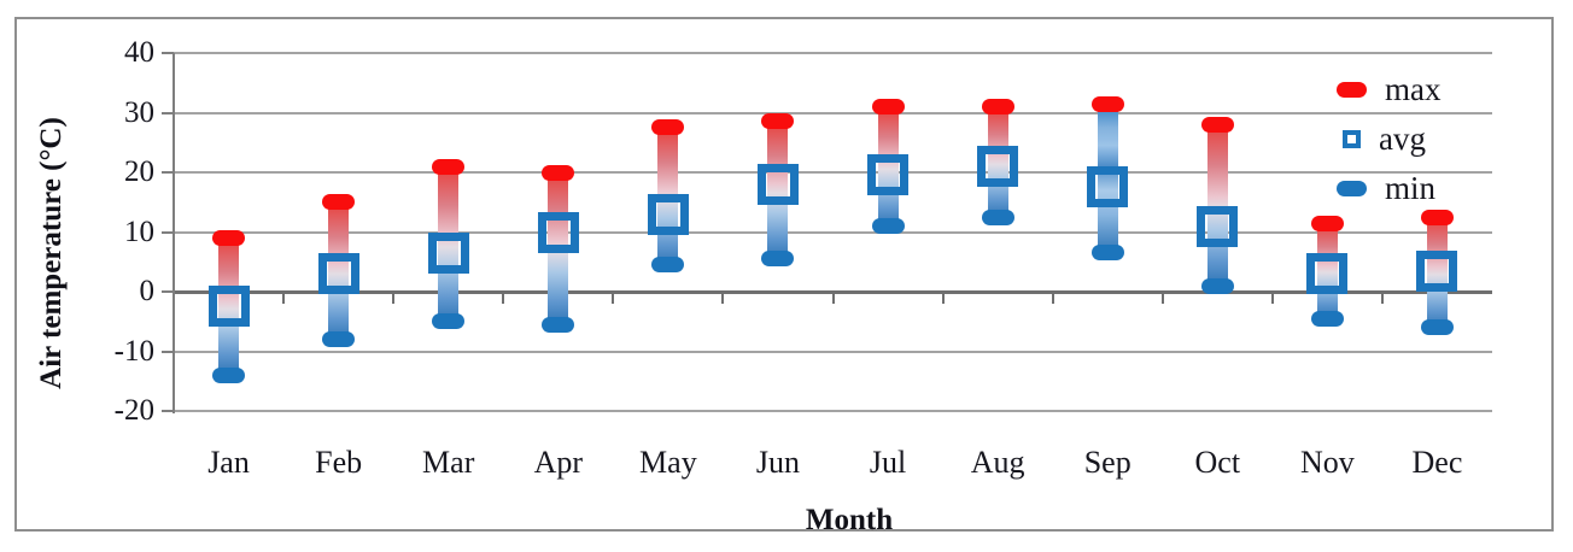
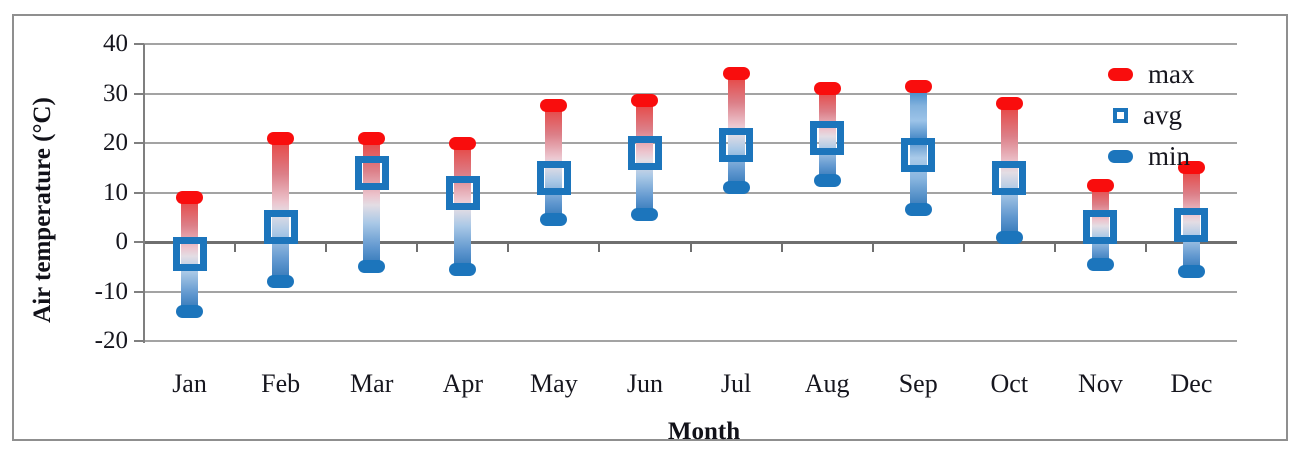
max/Feb: 15 -> 21
avg/Mar: 6 -> 14
max/Jul: 31 -> 34
avg/Oct: 11 -> 13
max/Dec: 12 -> 15
